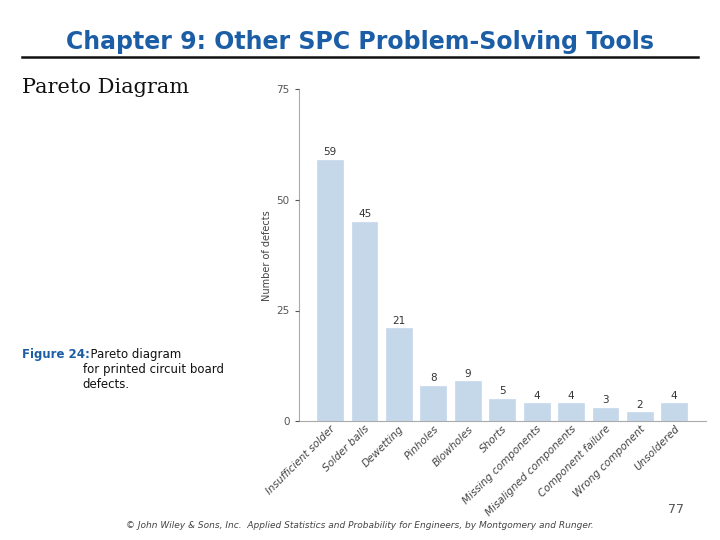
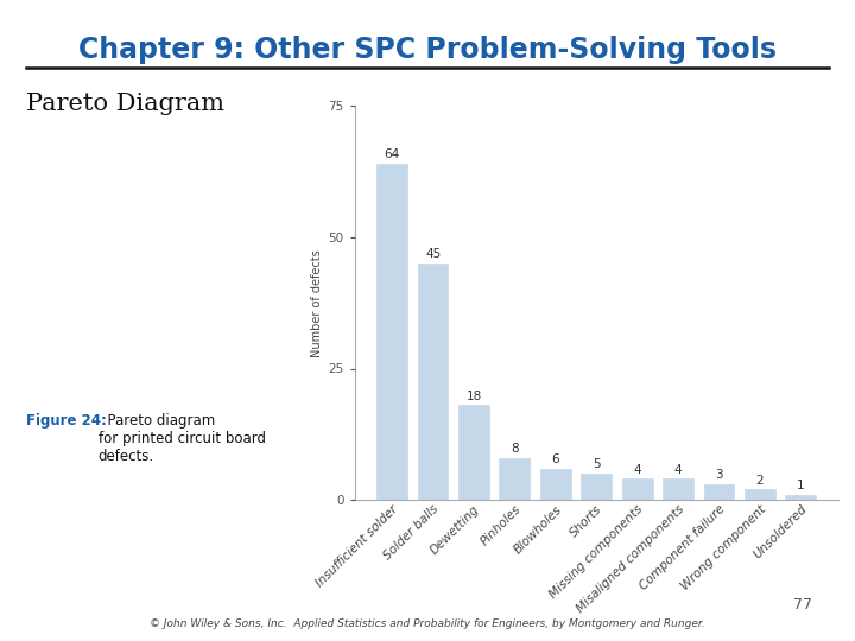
Insufficient solder: 59 -> 64
Dewetting: 21 -> 18
Blowholes: 9 -> 6
Unsoldered: 4 -> 1
